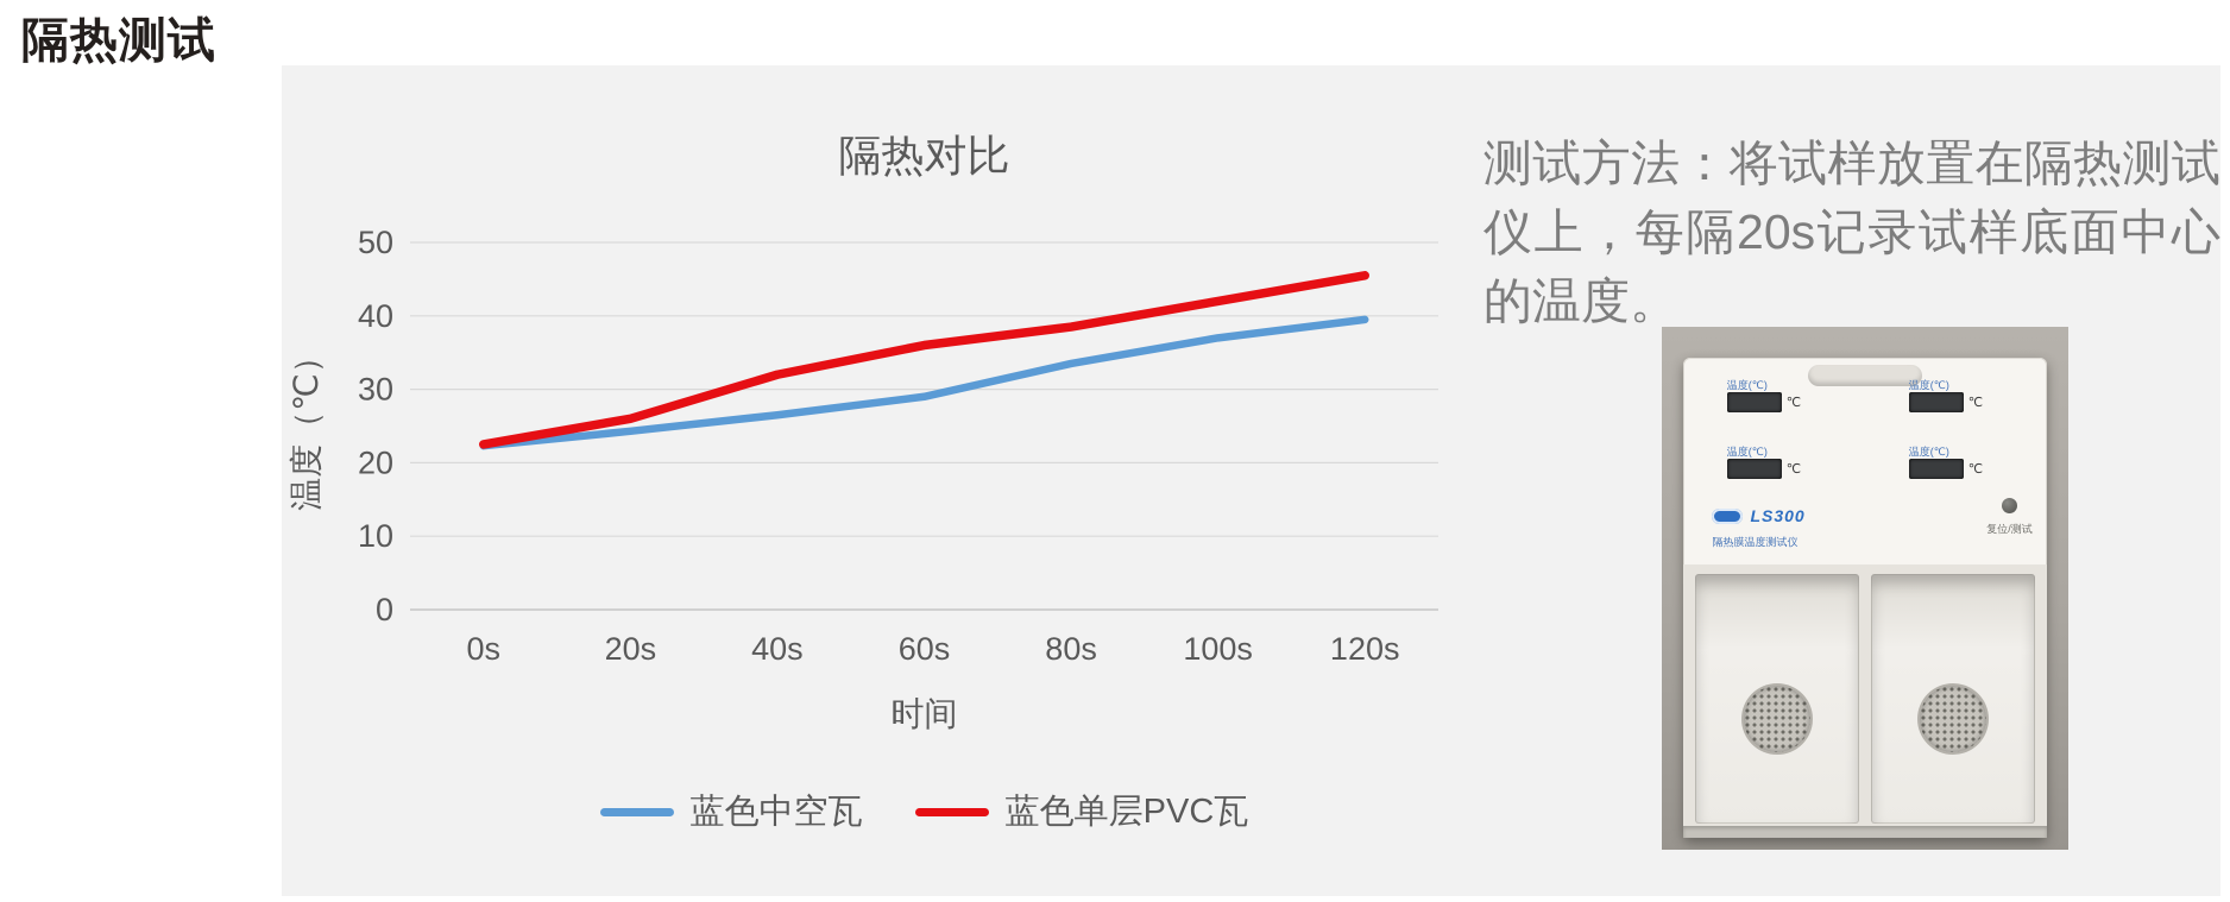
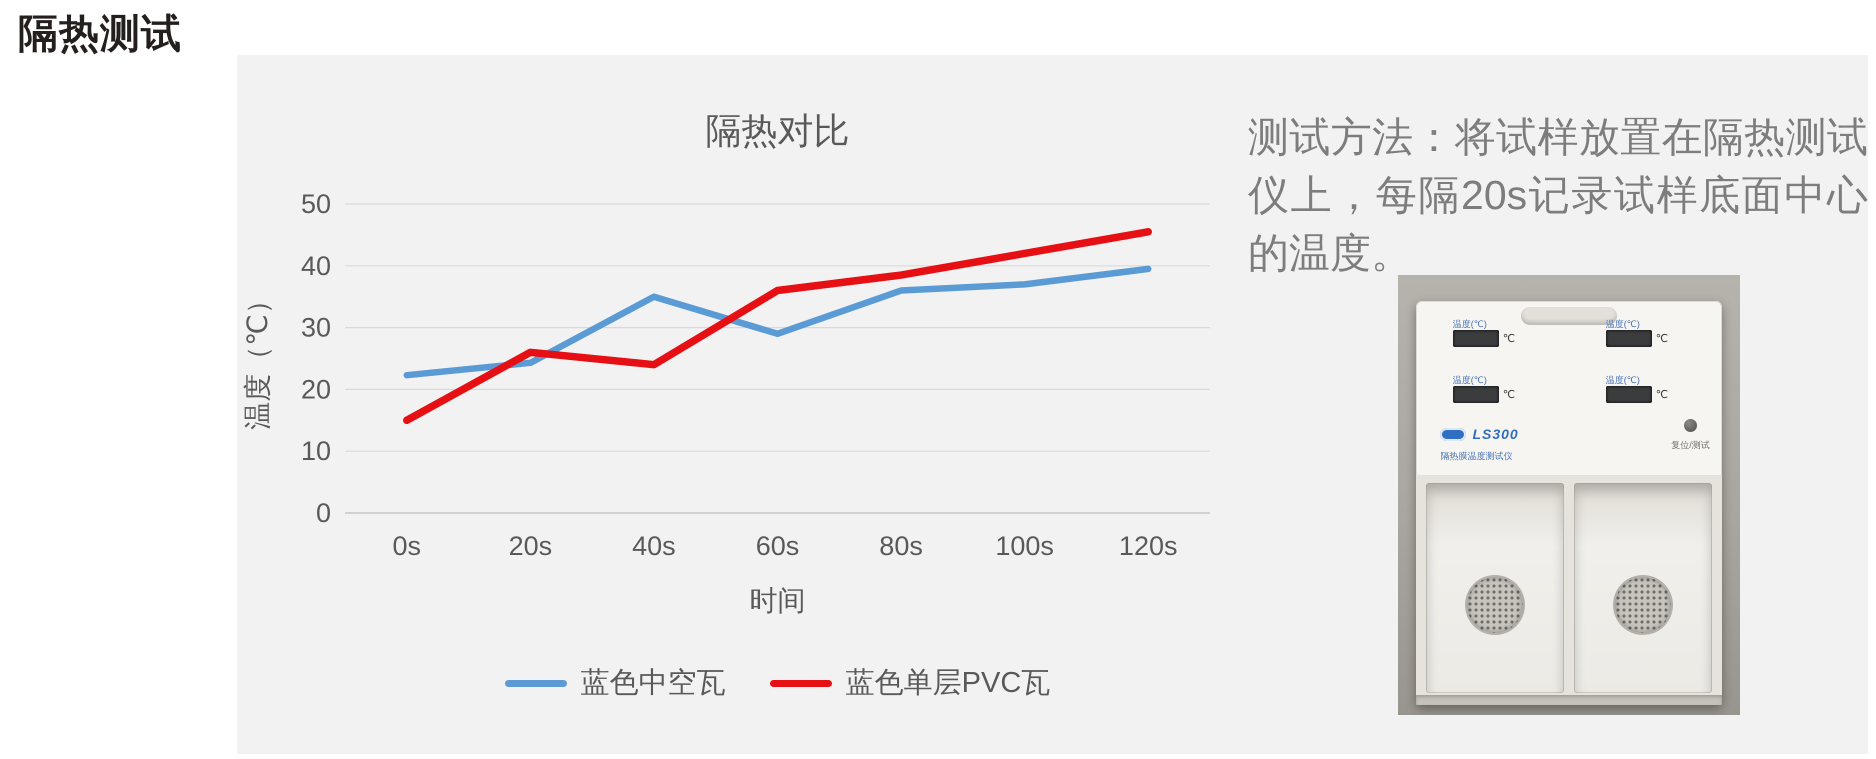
蓝色单层PVC瓦/0s: 22 -> 15
蓝色中空瓦/40s: 26 -> 35
蓝色单层PVC瓦/40s: 32 -> 24
蓝色中空瓦/80s: 34 -> 36
